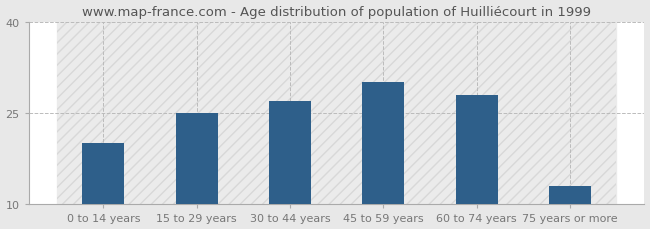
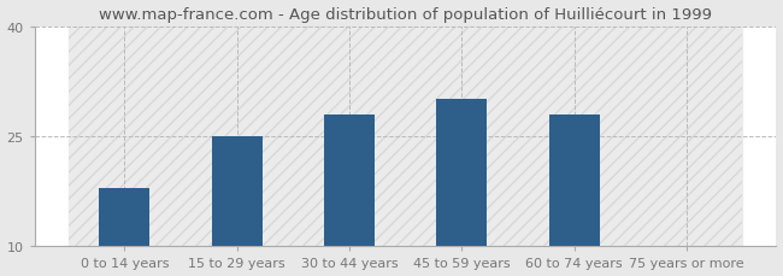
0 to 14 years: 20 -> 18
30 to 44 years: 27 -> 28
75 years or more: 13 -> 10
